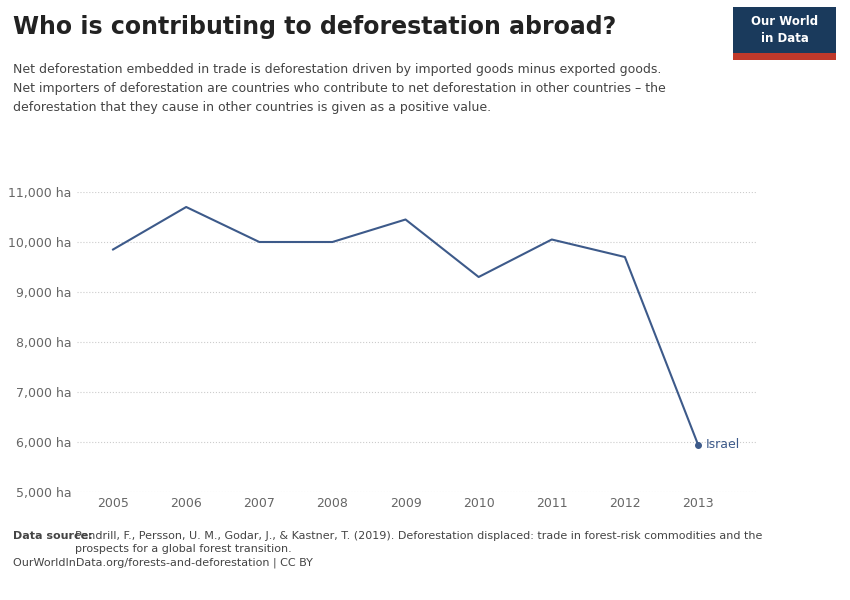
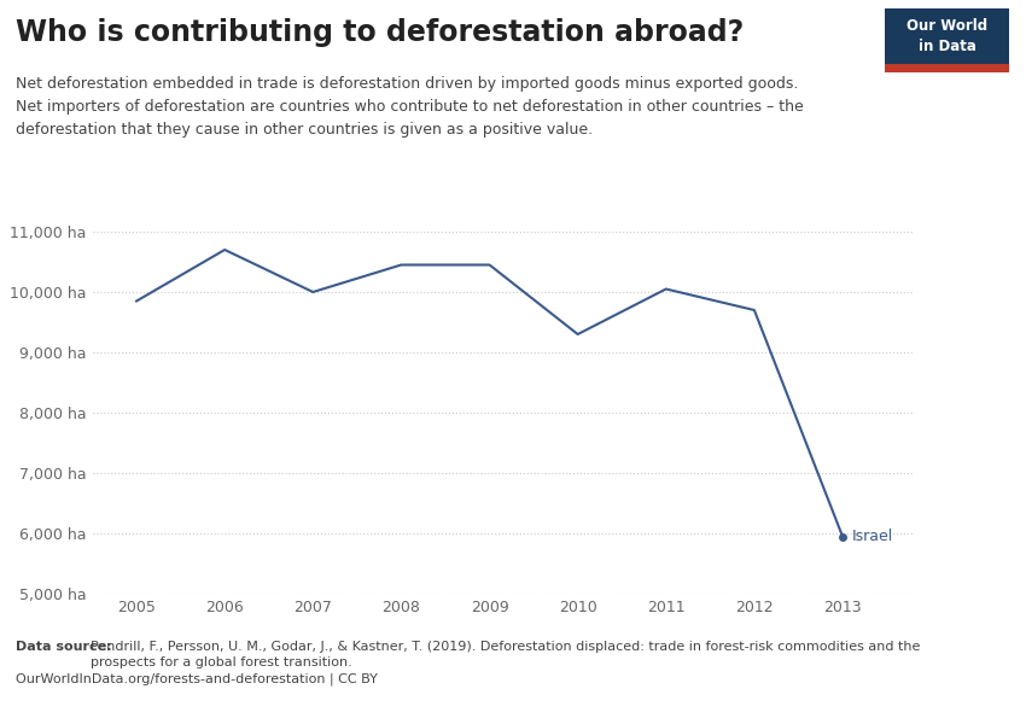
2008: 10,000 ha -> 10,450 ha
